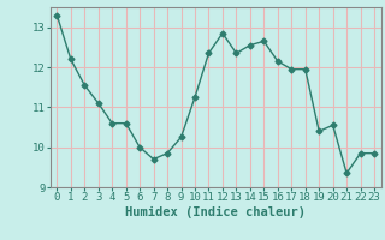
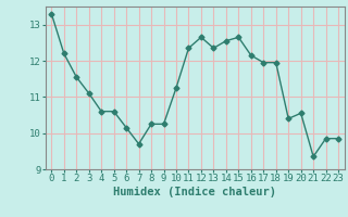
6: 10.00 -> 10.15
8: 9.85 -> 10.25
12: 12.85 -> 12.65
